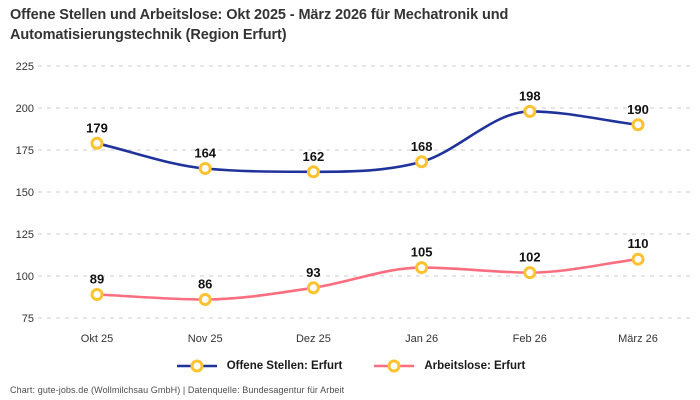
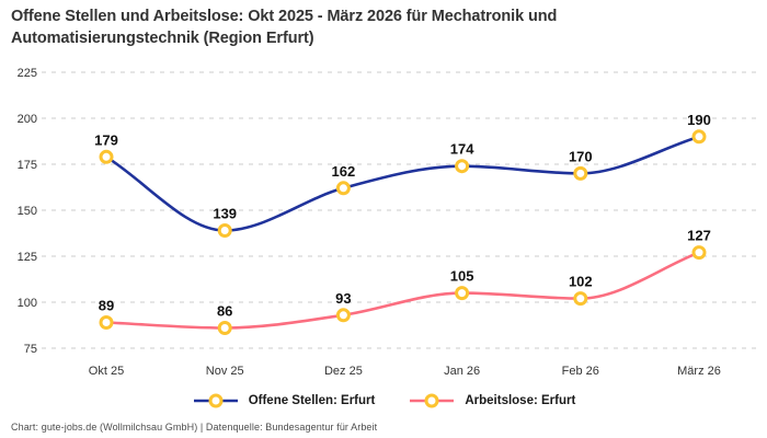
Offene Stellen: Erfurt/Nov 25: 164 -> 139
Offene Stellen: Erfurt/Jan 26: 168 -> 174
Offene Stellen: Erfurt/Feb 26: 198 -> 170
Arbeitslose: Erfurt/März 26: 110 -> 127
